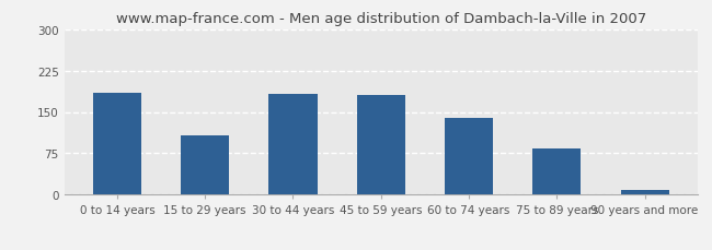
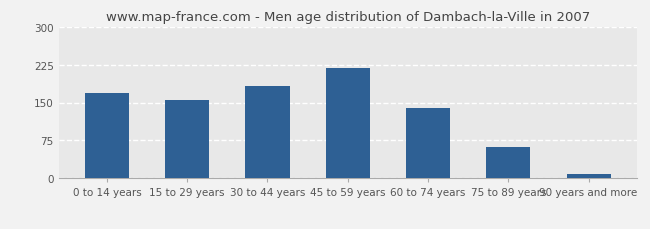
0 to 14 years: 184 -> 168
15 to 29 years: 108 -> 155
45 to 59 years: 180 -> 218
75 to 89 years: 84 -> 62
